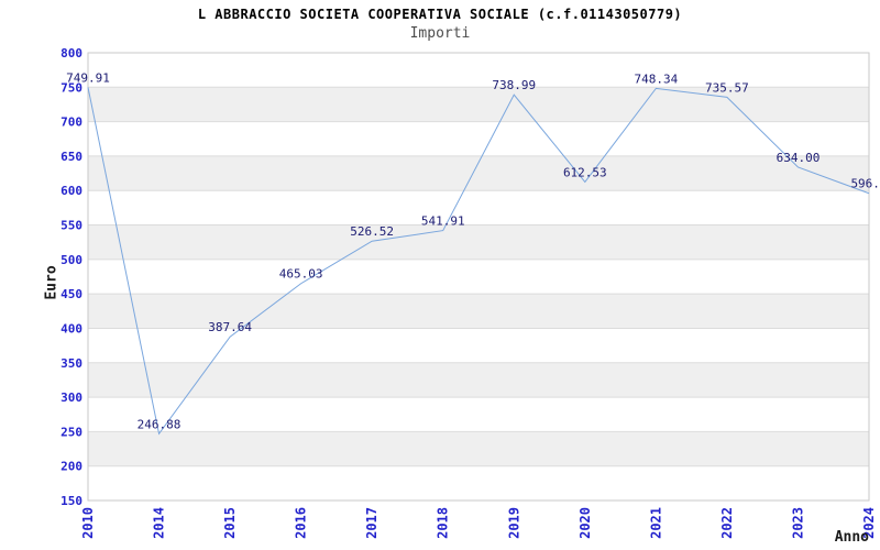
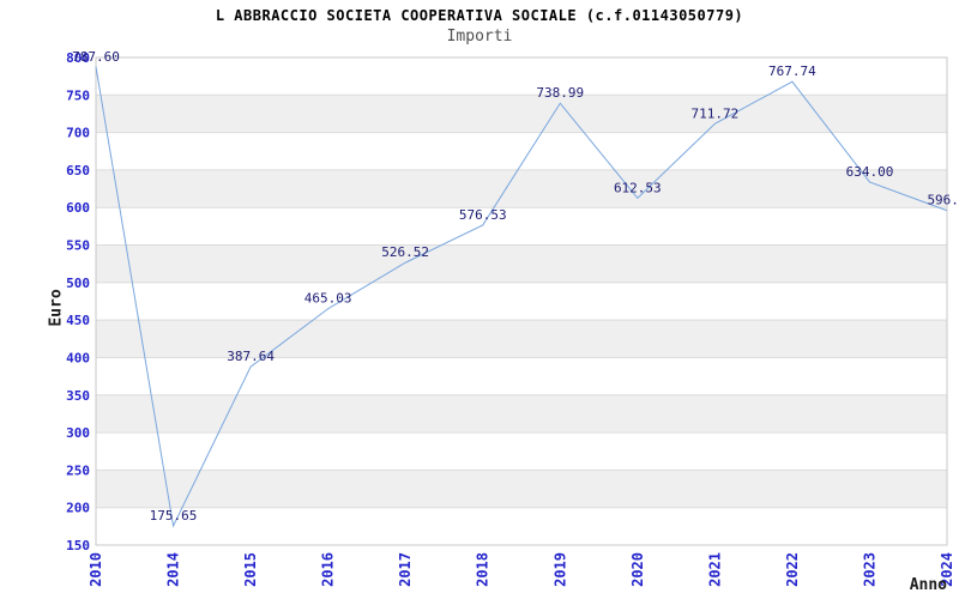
2010: 749.91 -> 787.60
2014: 246.88 -> 175.65
2018: 541.91 -> 576.53
2021: 748.34 -> 711.72
2022: 735.57 -> 767.74
